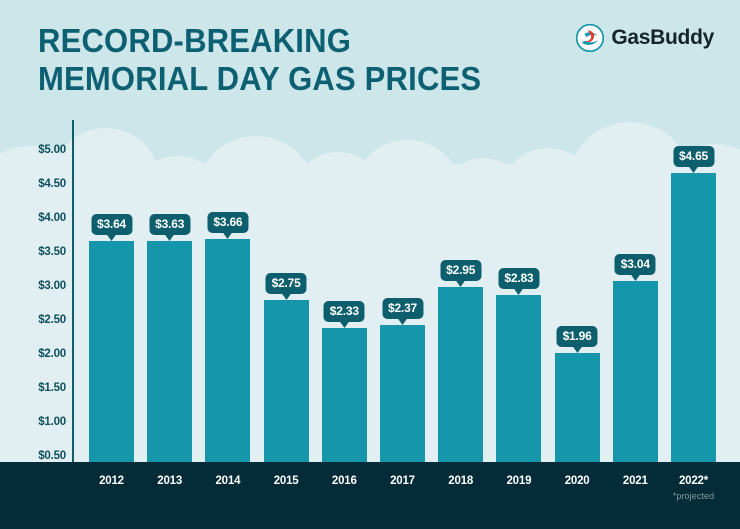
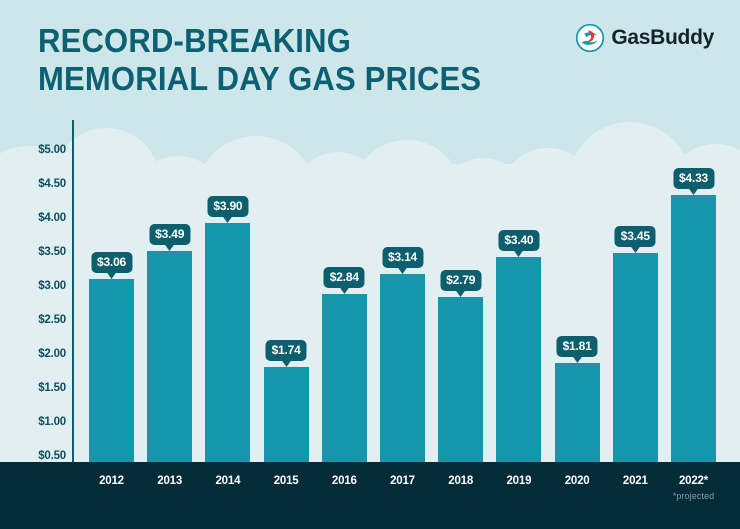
2012: $3.64 -> $3.06
2013: $3.63 -> $3.49
2014: $3.66 -> $3.90
2015: $2.75 -> $1.74
2016: $2.33 -> $2.84
2017: $2.37 -> $3.14
2018: $2.95 -> $2.79
2019: $2.83 -> $3.40
2020: $1.96 -> $1.81
2021: $3.04 -> $3.45
2022*: $4.65 -> $4.33
